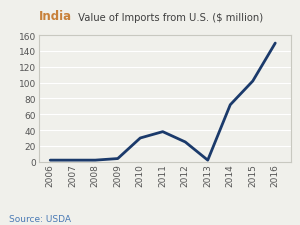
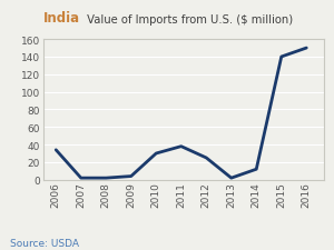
2006: 2 -> 34
2014: 72 -> 12
2015: 102 -> 140
